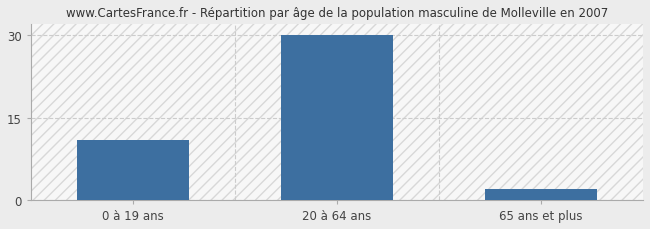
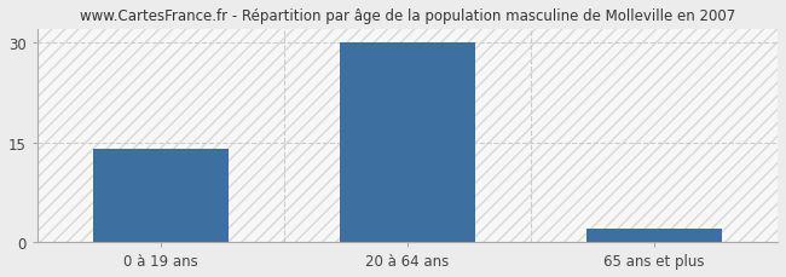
0 à 19 ans: 11 -> 14
